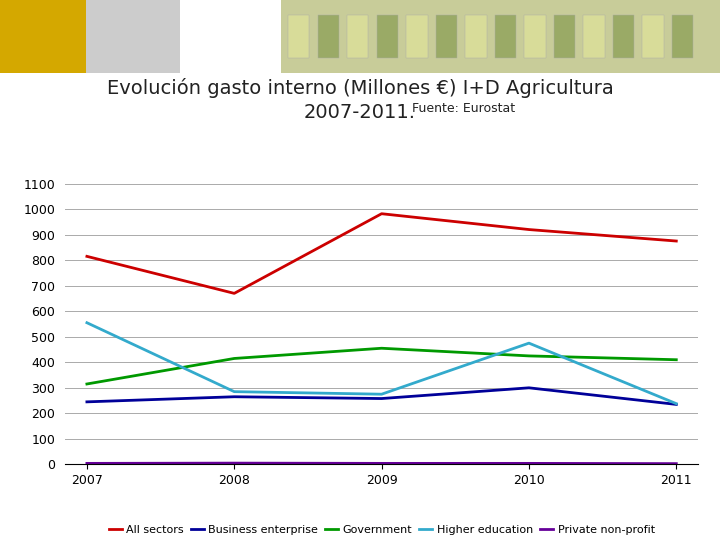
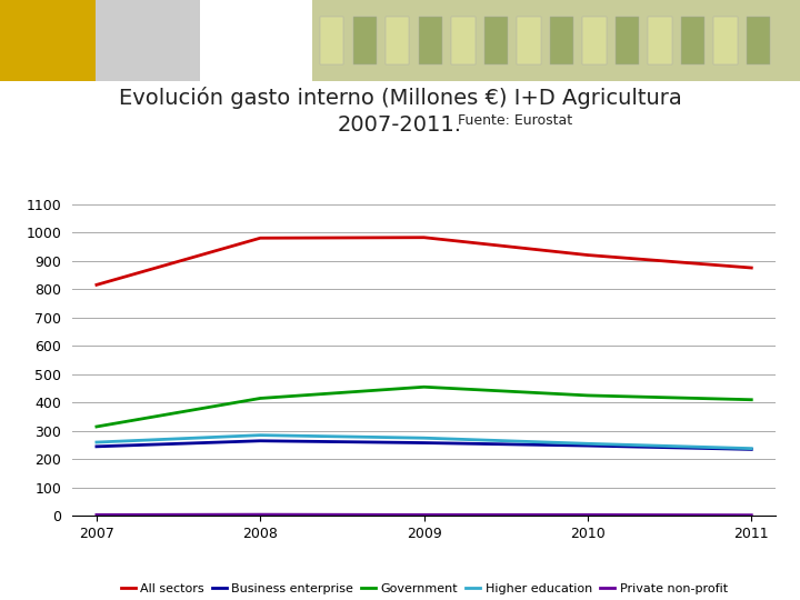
Higher education/2007: 555 -> 260
All sectors/2008: 670 -> 980
Business enterprise/2010: 300 -> 248
Higher education/2010: 475 -> 255
